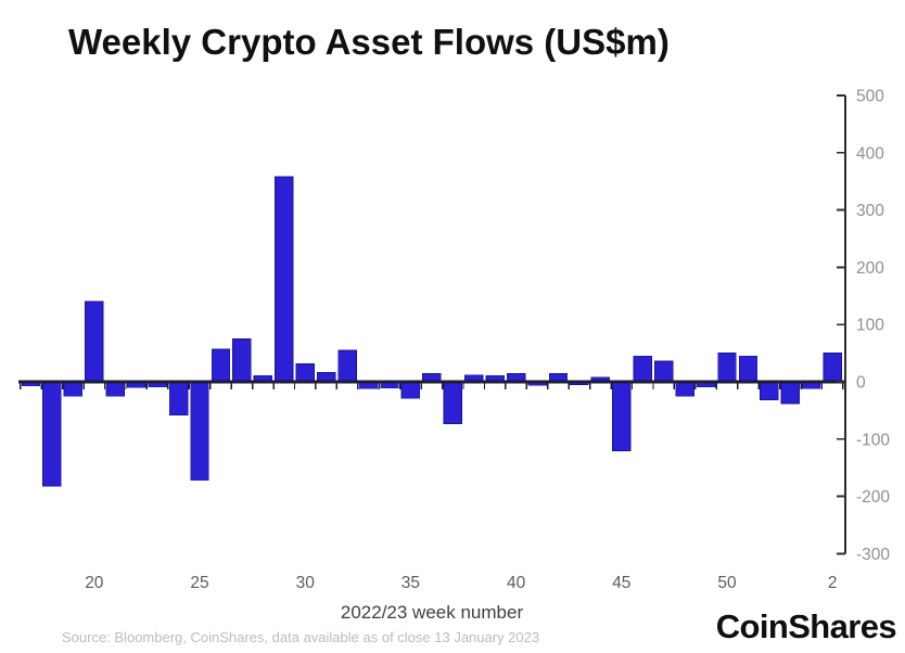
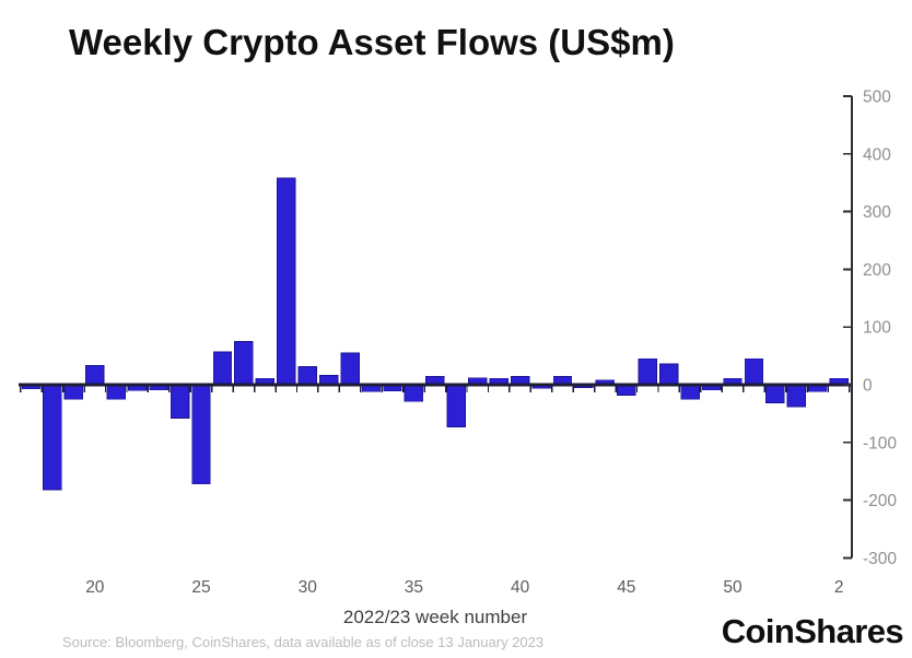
20: 140 -> 30
45: -120 -> -20
50: 50 -> 10
2: 50 -> 10
